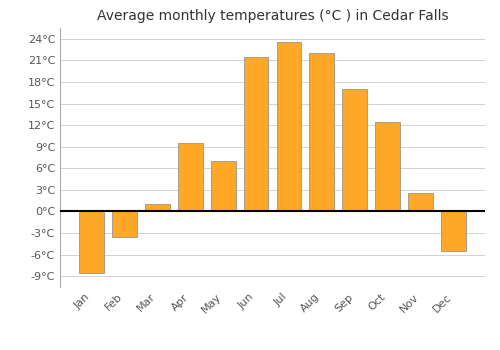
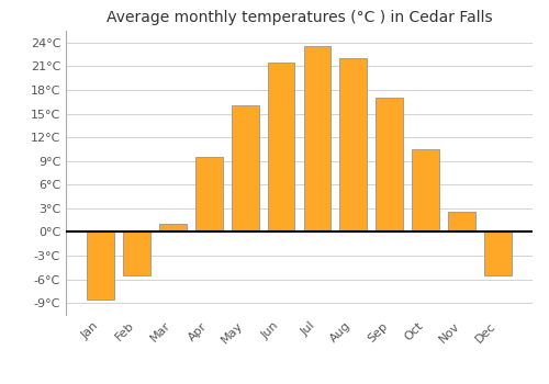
Feb: -3.6°C -> -5.5°C
May: 7.0°C -> 16.0°C
Oct: 12.4°C -> 10.5°C
